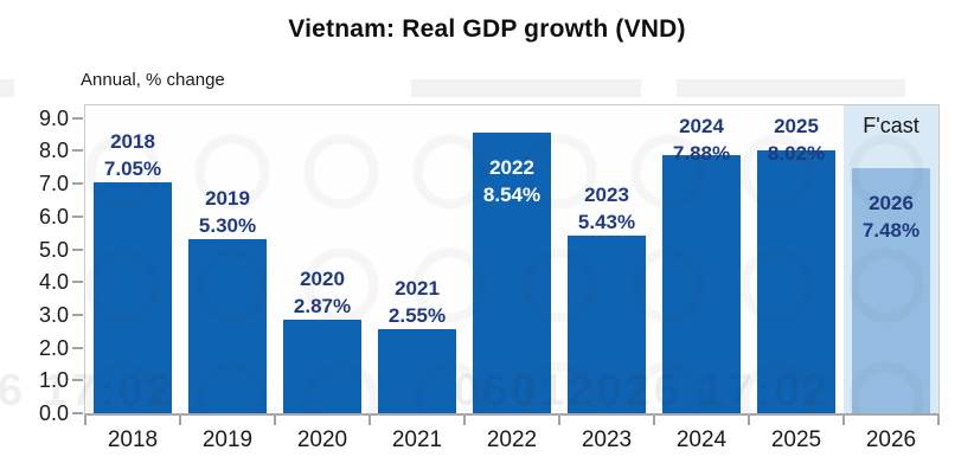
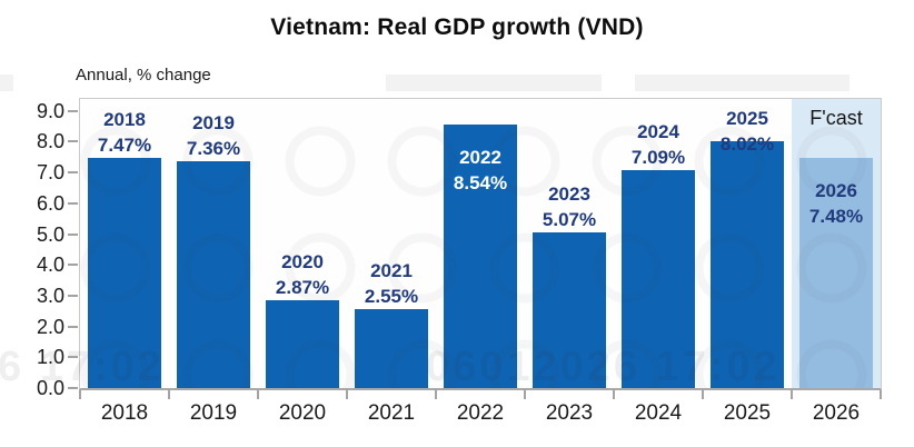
2018: 7.05% -> 7.47%
2019: 5.30% -> 7.36%
2023: 5.43% -> 5.07%
2024: 7.88% -> 7.09%
